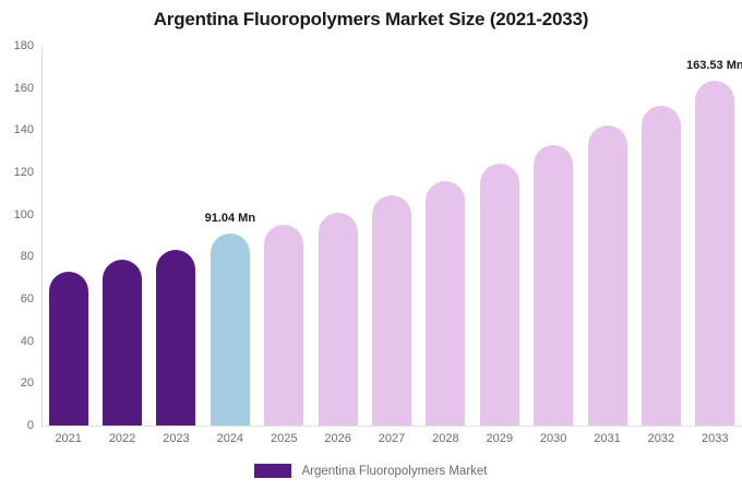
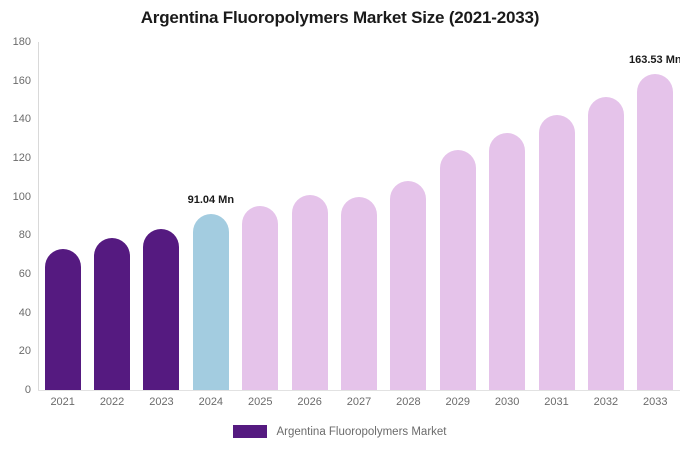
2027: 109 -> 100
2028: 116 -> 108
